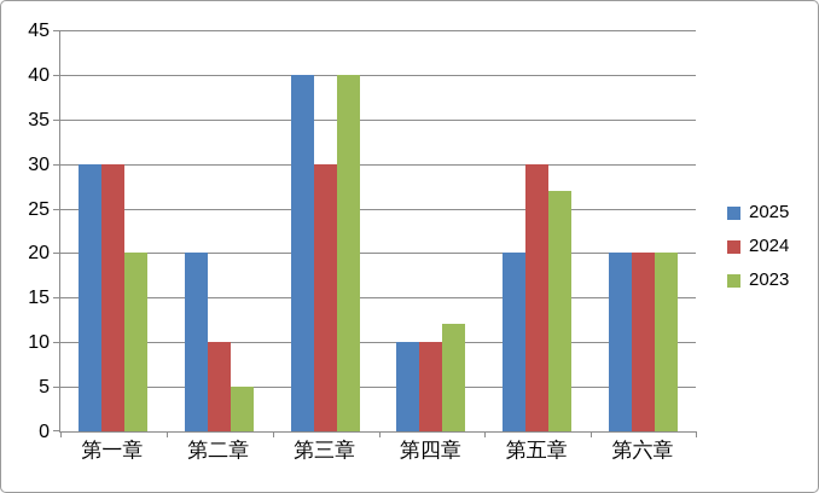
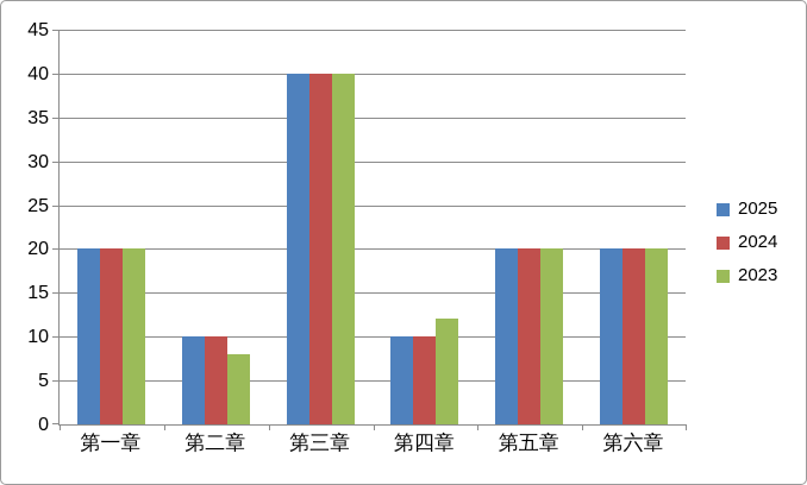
2025/第一章: 30 -> 20
2024/第一章: 30 -> 20
2025/第二章: 20 -> 10
2023/第二章: 5 -> 8
2024/第三章: 30 -> 40
2024/第五章: 30 -> 20
2023/第五章: 27 -> 20
